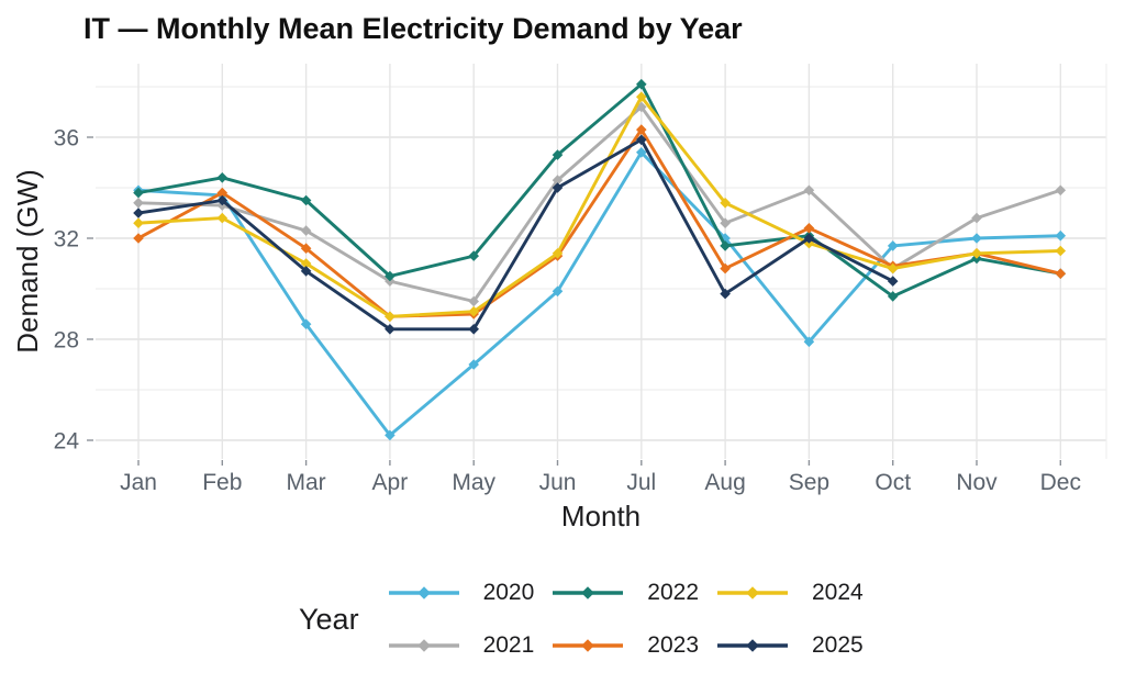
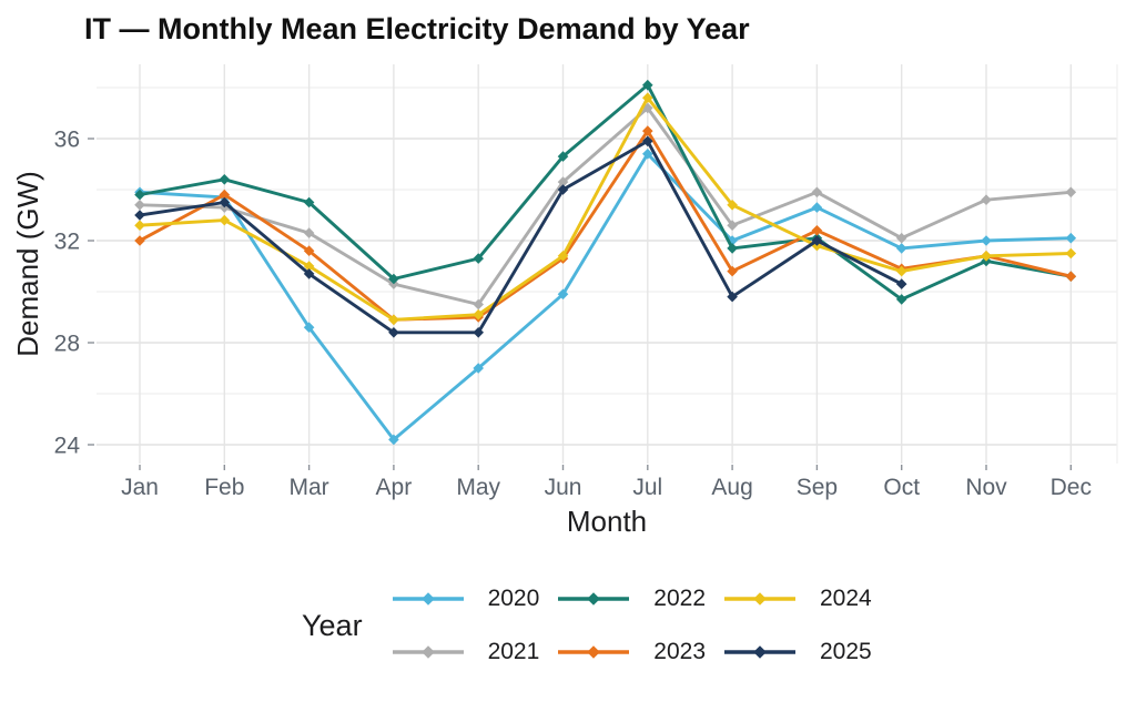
2020/Sep: 27.9 -> 33.3
2021/Oct: 30.8 -> 32.1
2021/Nov: 32.8 -> 33.6
